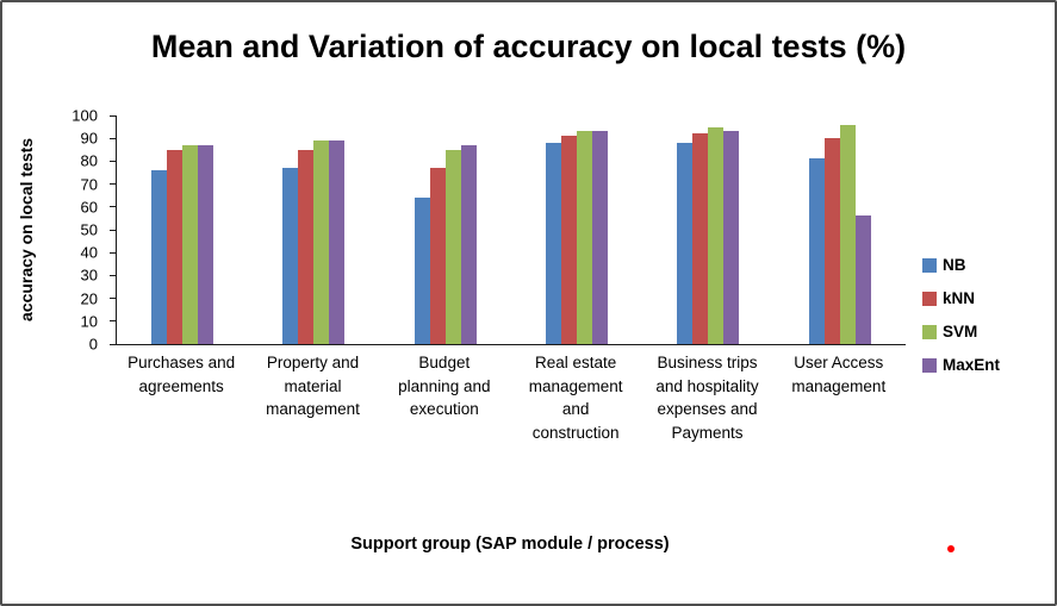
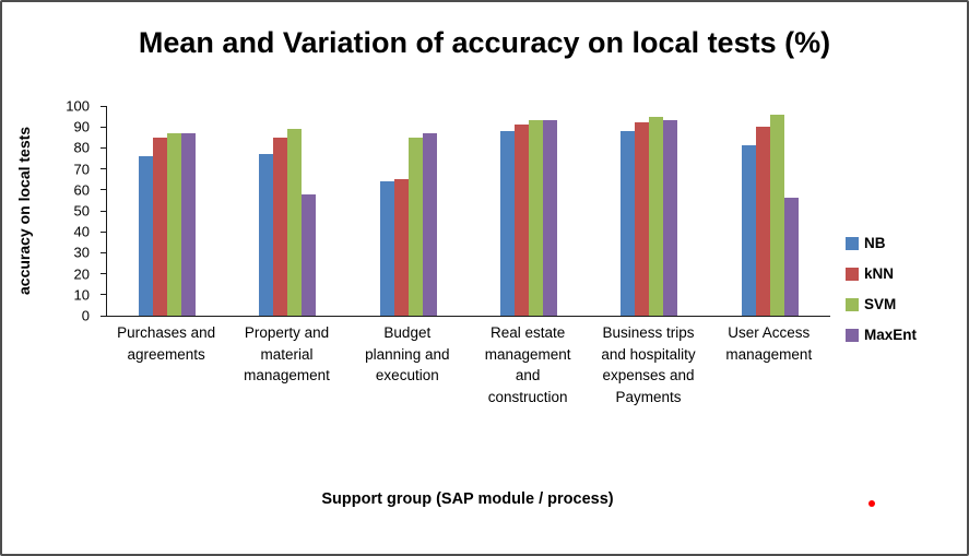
MaxEnt/Property and material management: 89 -> 58
kNN/Budget planning and execution: 77 -> 65
